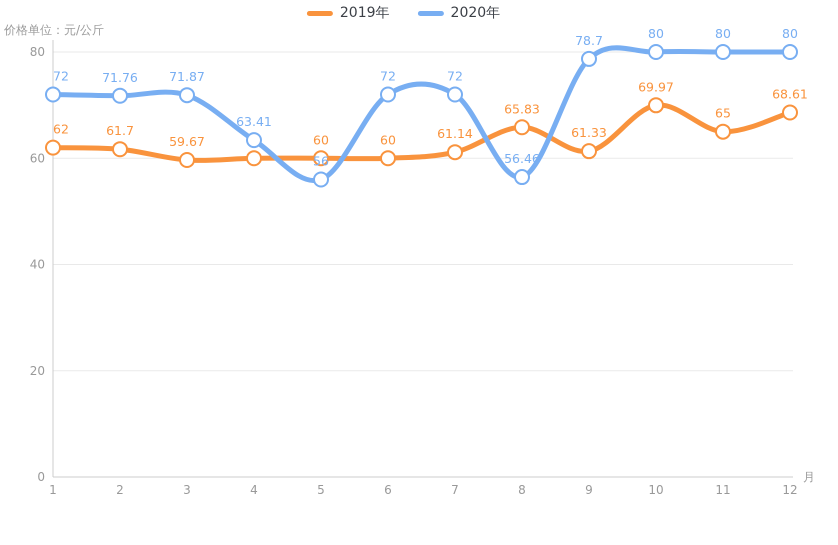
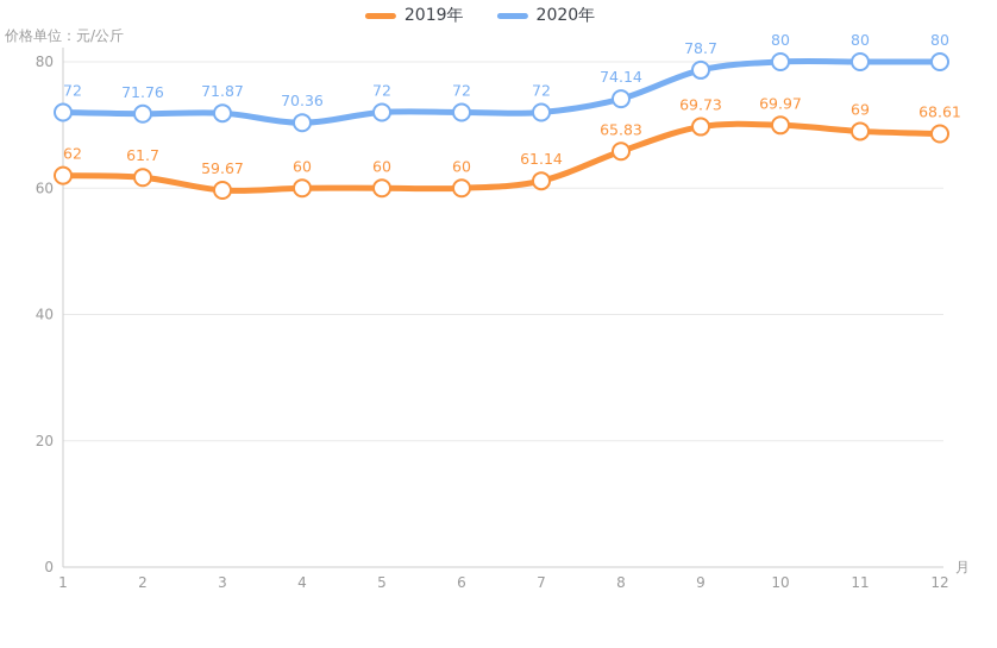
2020年/4: 63.41 -> 70.36
2020年/5: 56 -> 72
2020年/8: 56.46 -> 74.14
2019年/9: 61.33 -> 69.73
2019年/11: 65 -> 69
